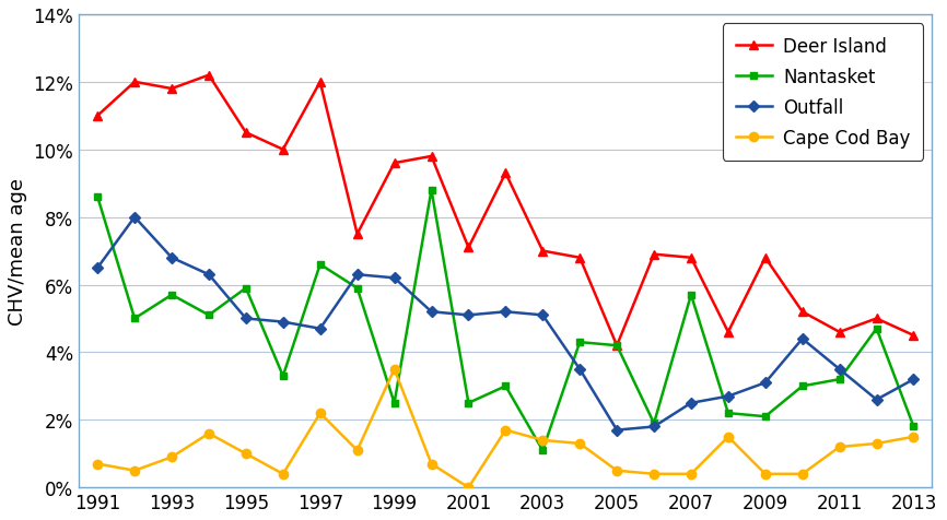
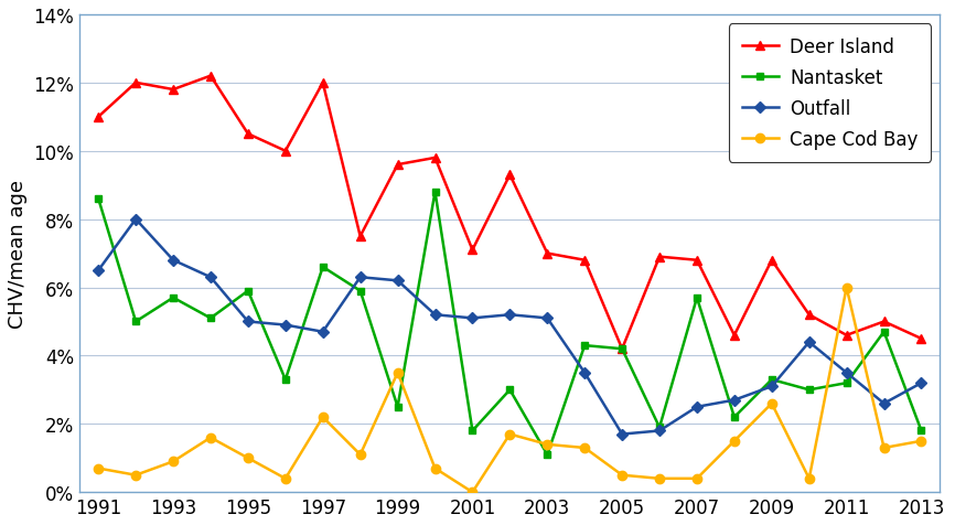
Nantasket/2001: 2.5% -> 1.8%
Nantasket/2009: 2.1% -> 3.3%
Cape Cod Bay/2009: 0.4% -> 2.6%
Cape Cod Bay/2011: 1.2% -> 6.0%
